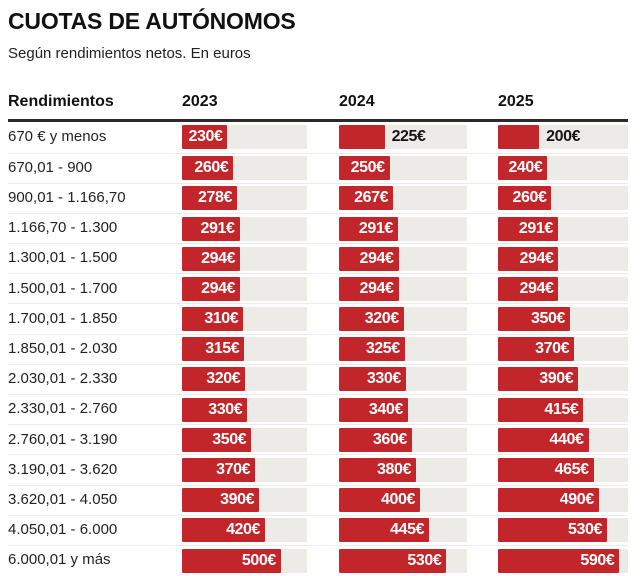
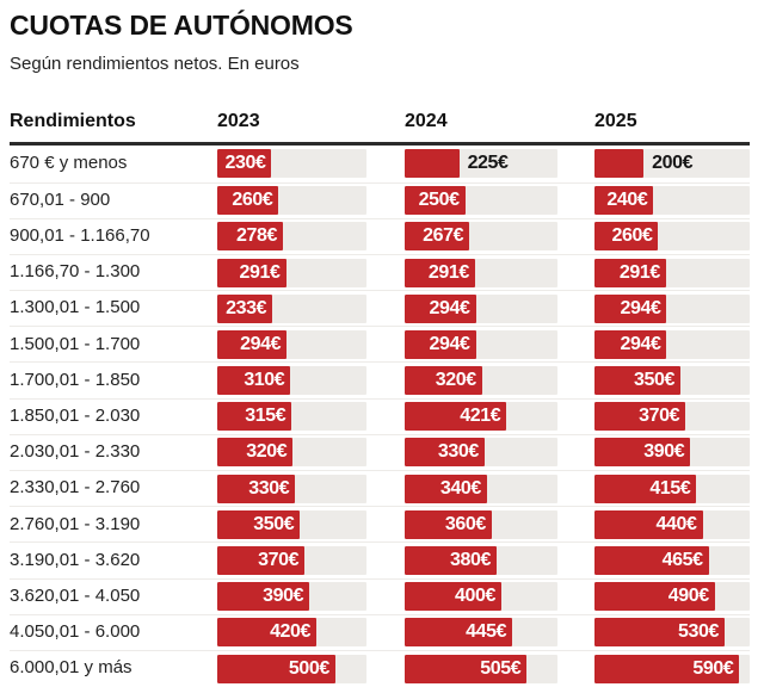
2023/1.300,01 - 1.500: 294 -> 233
2024/1.850,01 - 2.030: 325 -> 421
2024/6.000,01 y más: 530 -> 505
